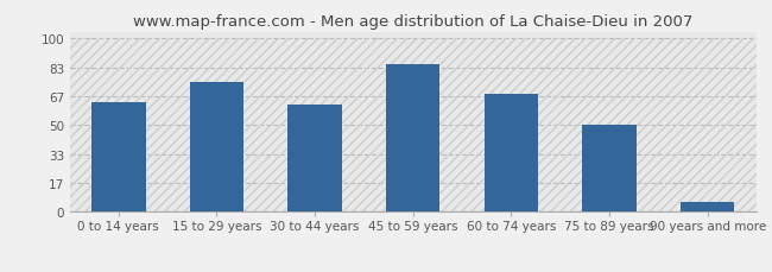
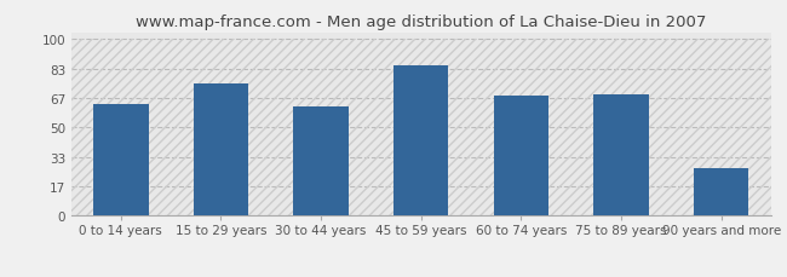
75 to 89 years: 50 -> 69
90 years and more: 6 -> 27
